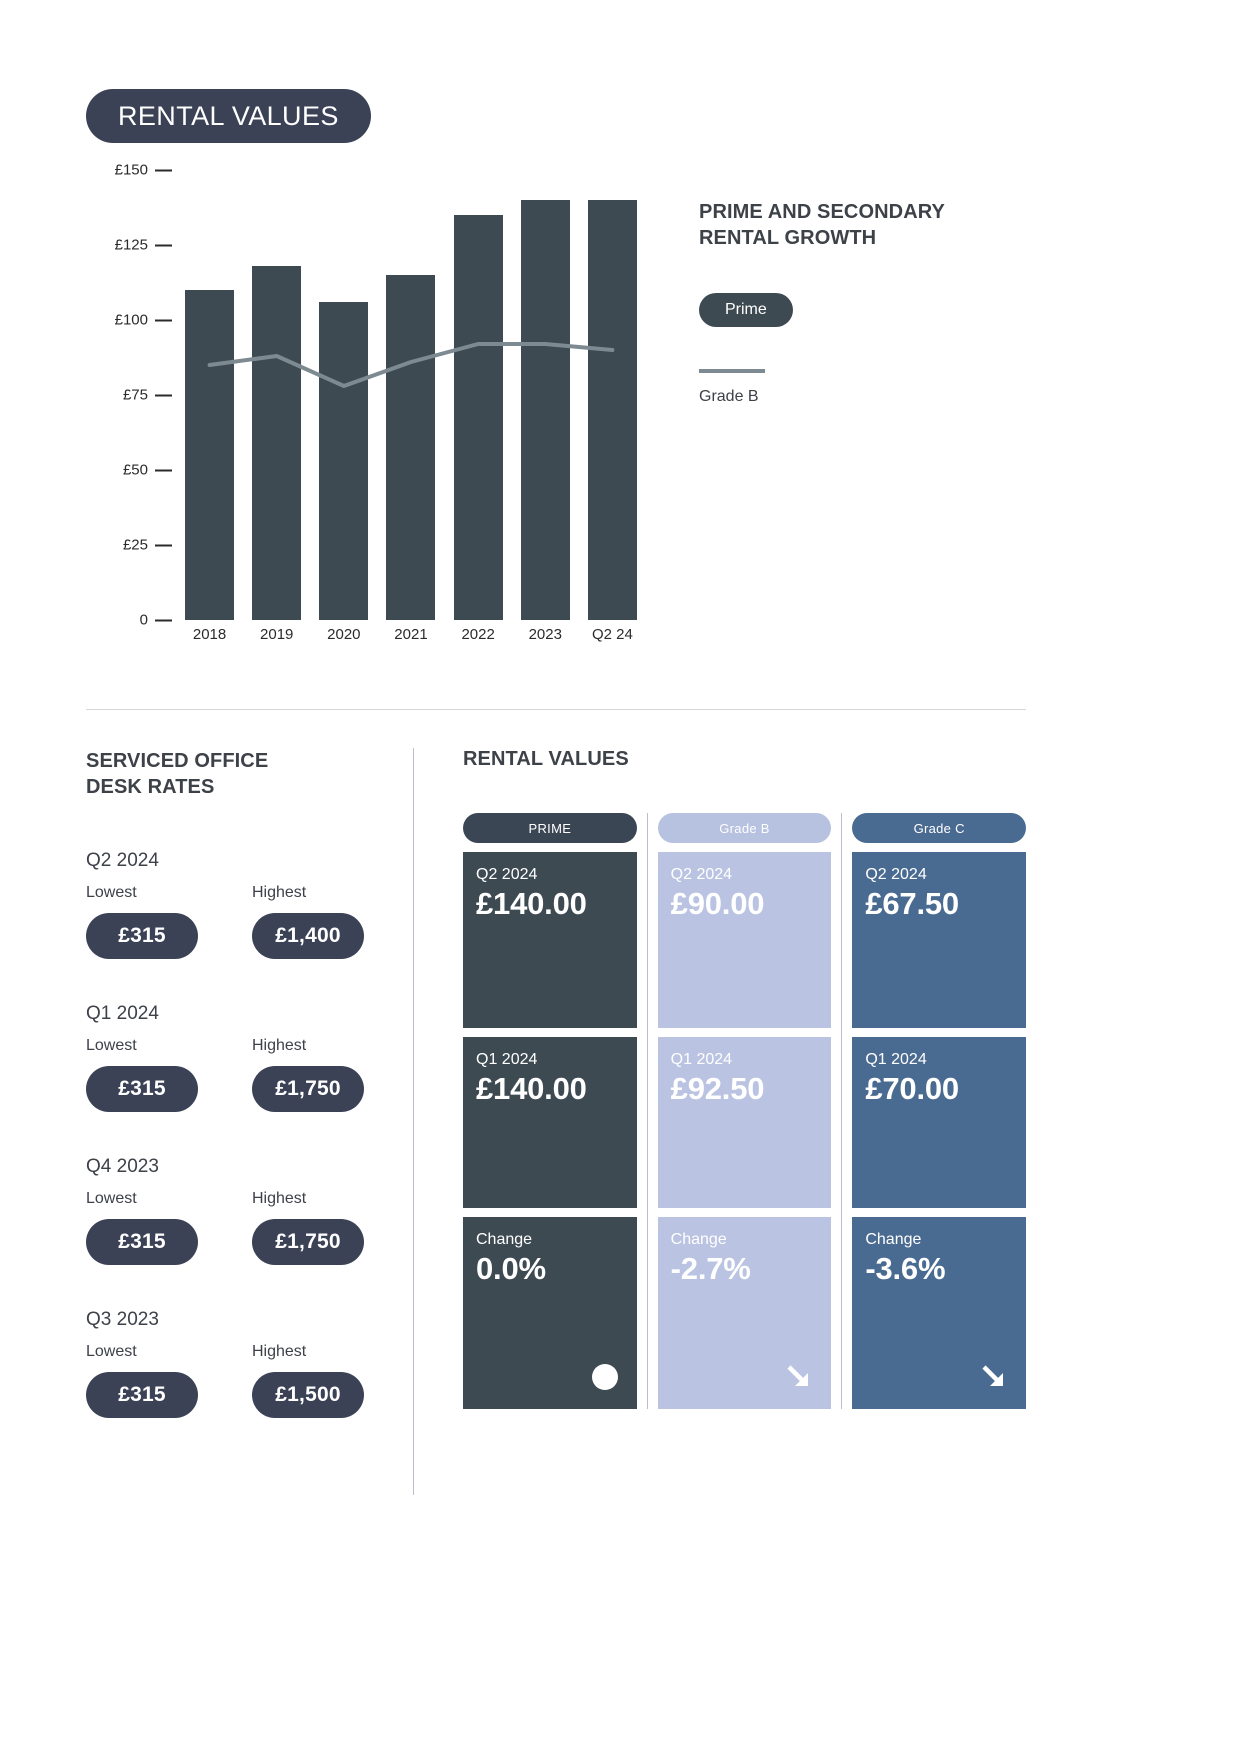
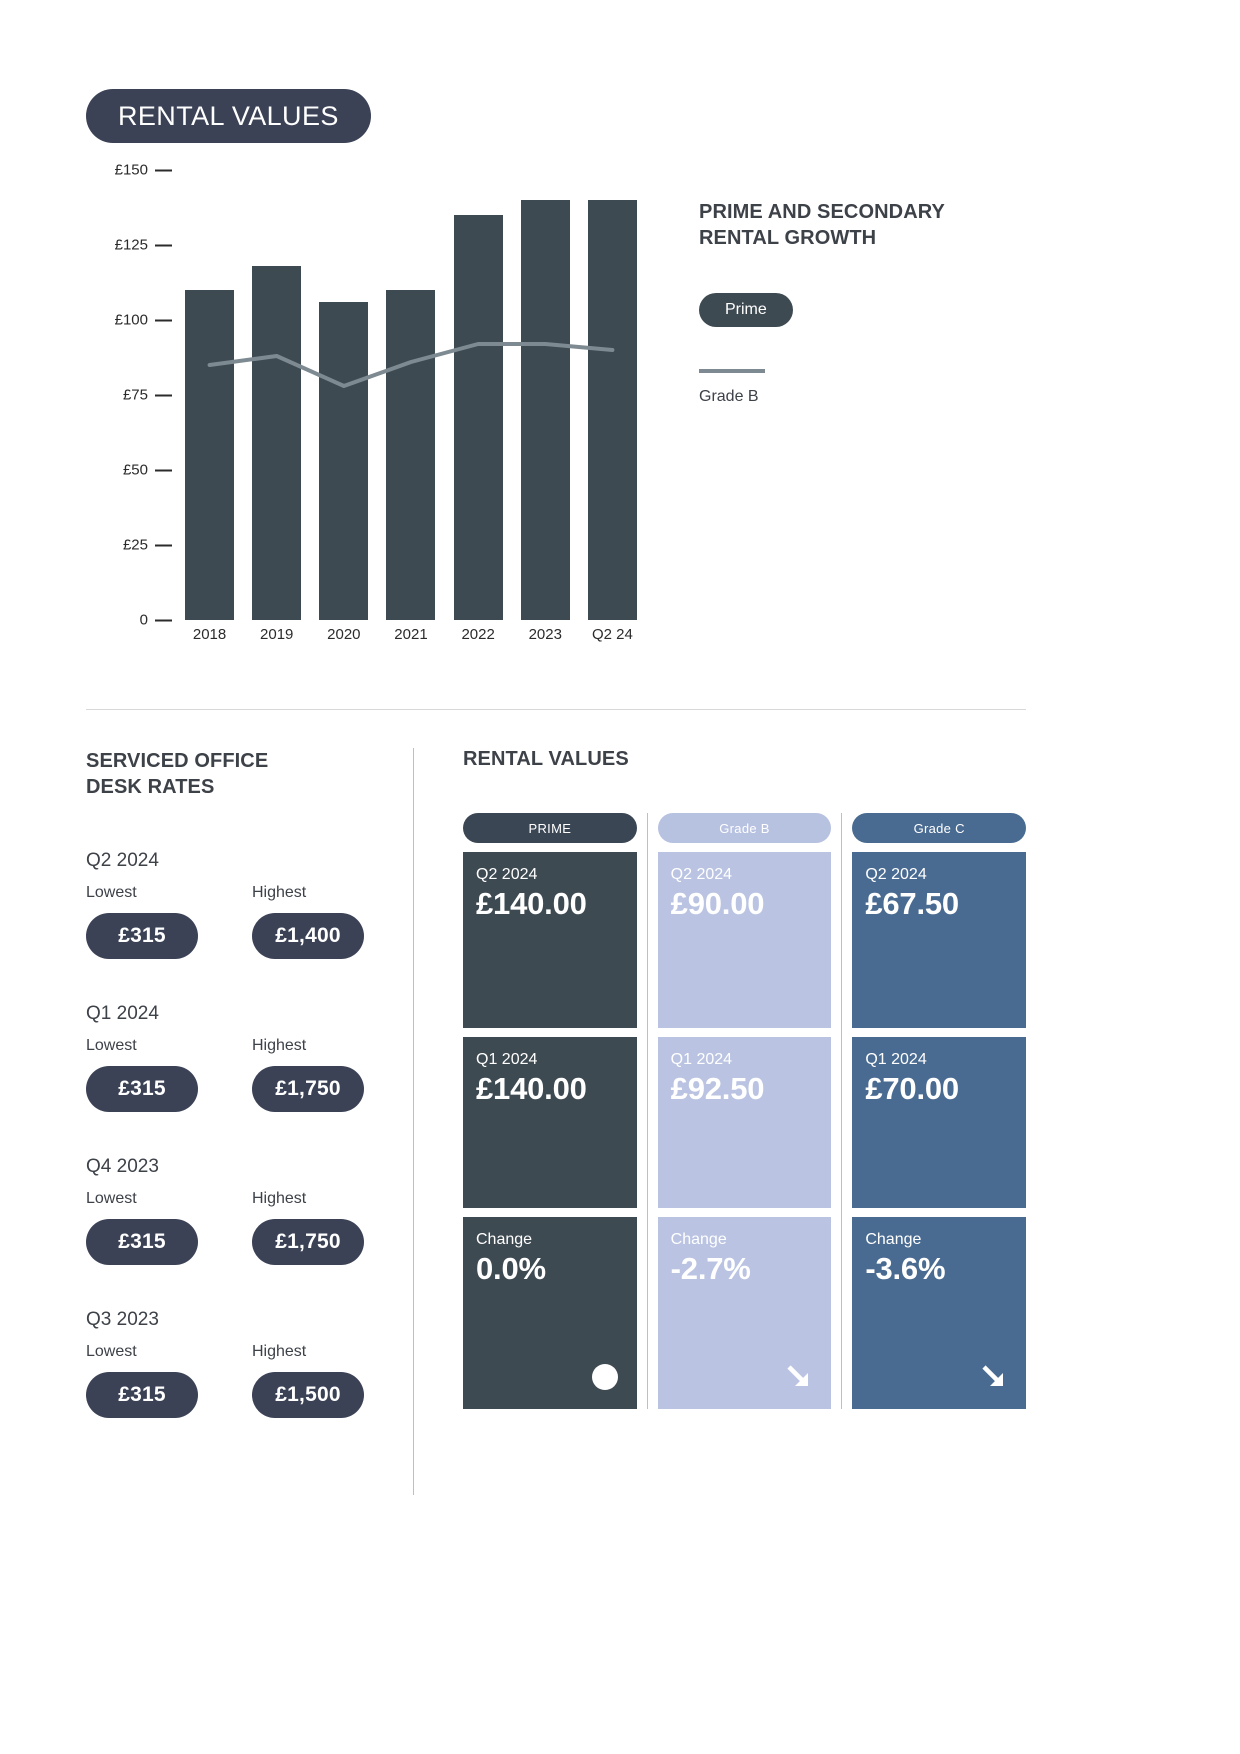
Prime/2021: £115 -> £110
